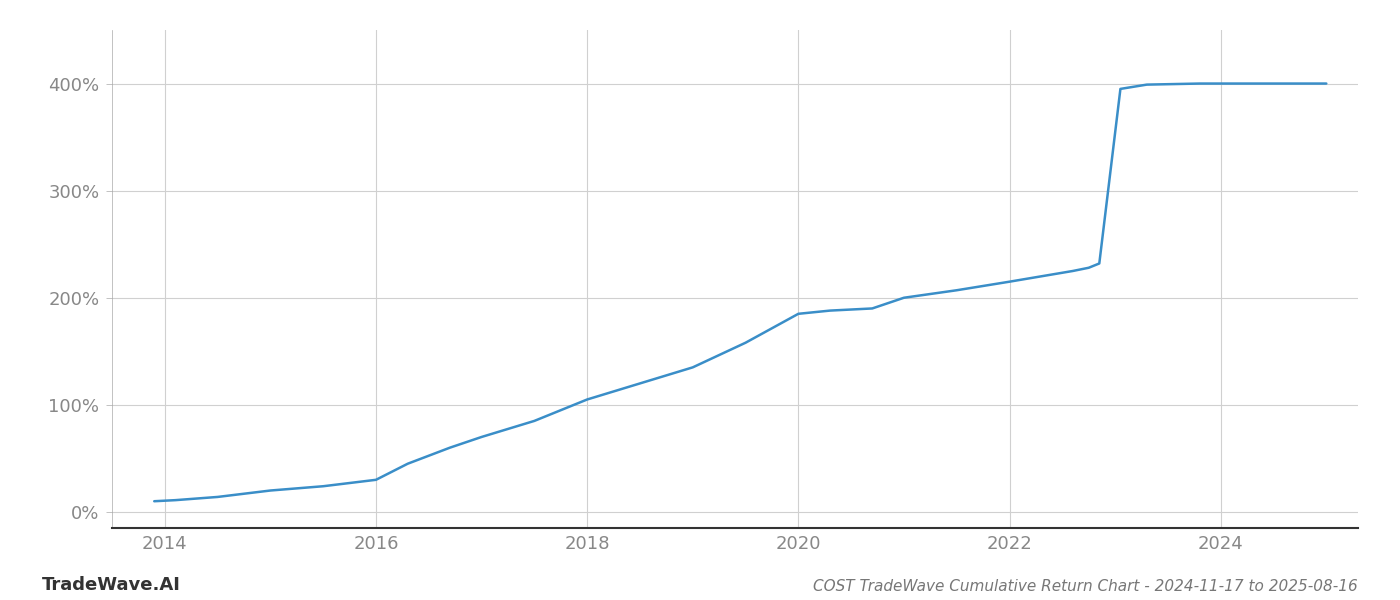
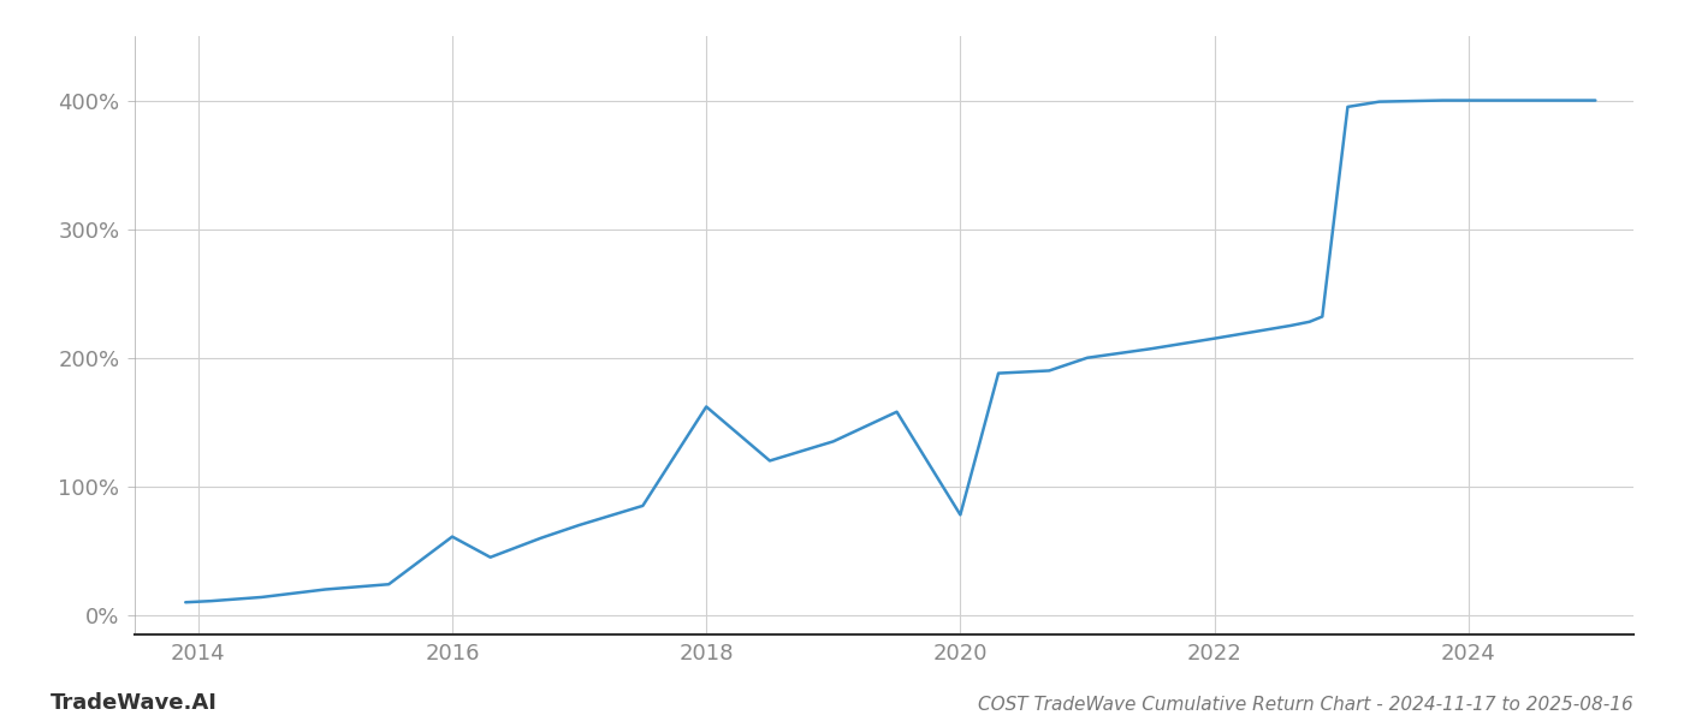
2016: 30% -> 61%
2018: 105% -> 162%
2020: 185% -> 78%
